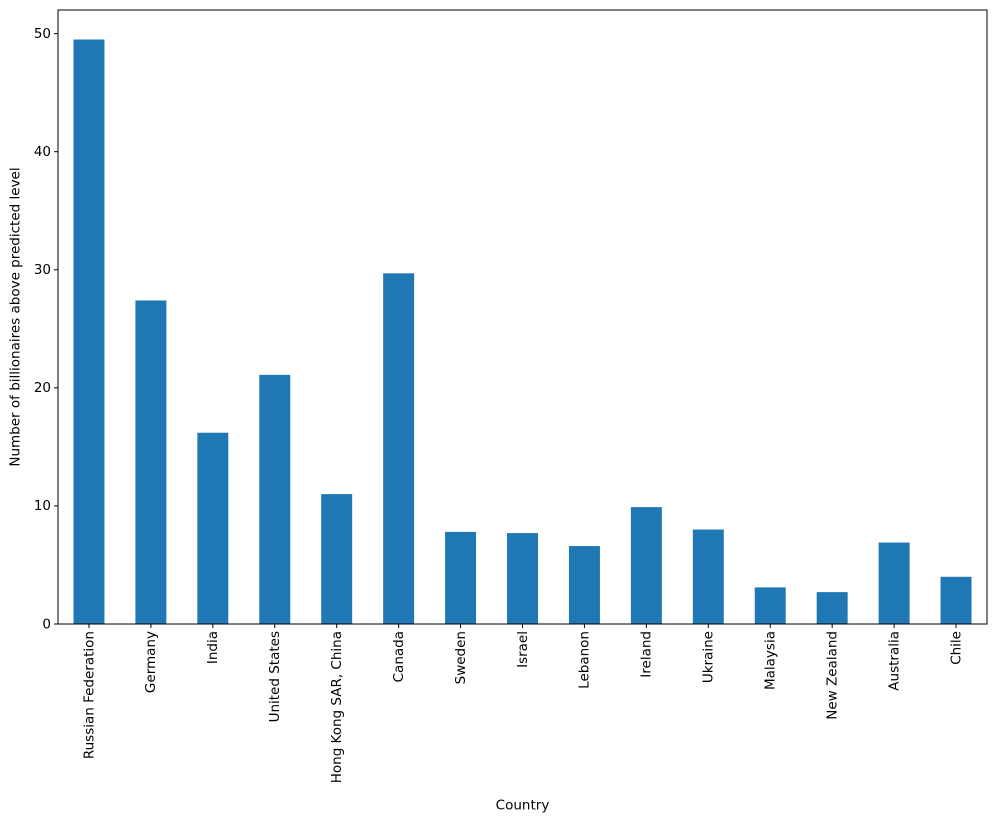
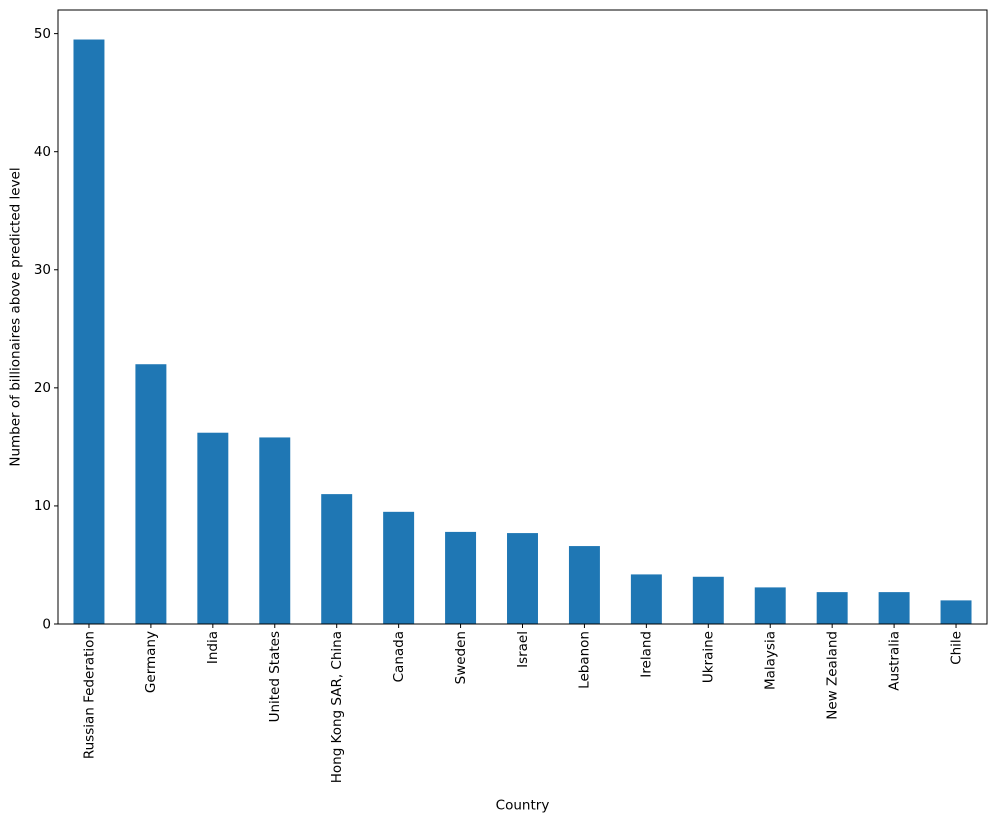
Germany: 27.4 -> 22.0
United States: 21.1 -> 15.8
Canada: 29.7 -> 9.5
Ireland: 9.9 -> 4.2
Ukraine: 8.0 -> 4.0
Australia: 6.9 -> 2.7
Chile: 4.0 -> 2.0
